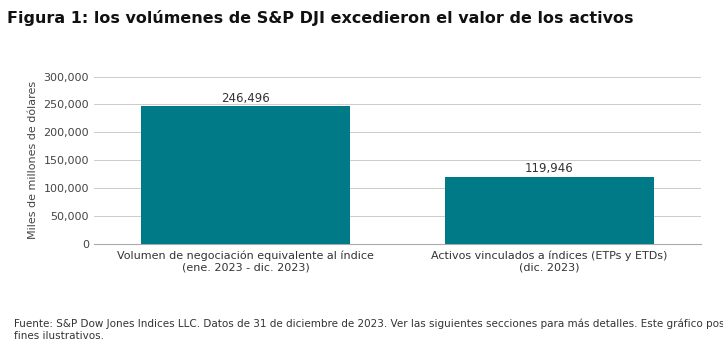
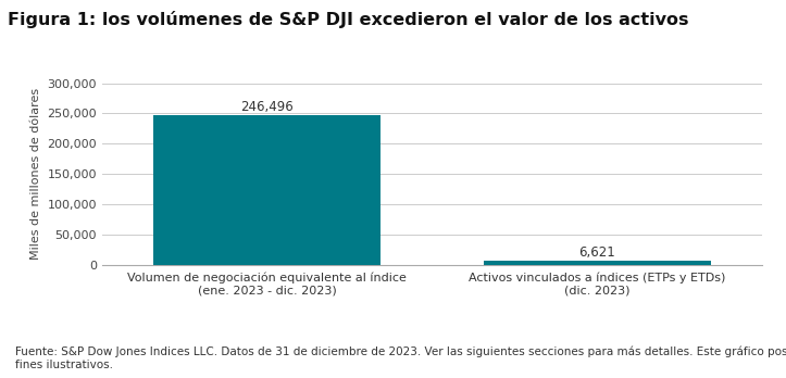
Activos vinculados a índices (ETPs y ETDs) (dic. 2023): 119,946 -> 6,621
